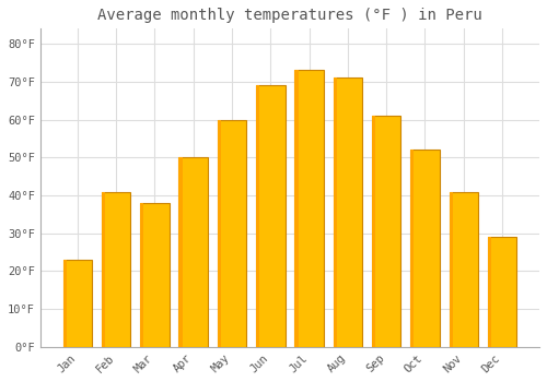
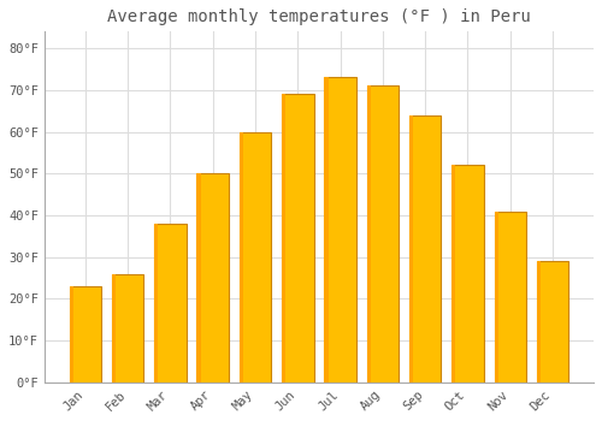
Feb: 41°F -> 26°F
Sep: 61°F -> 64°F
